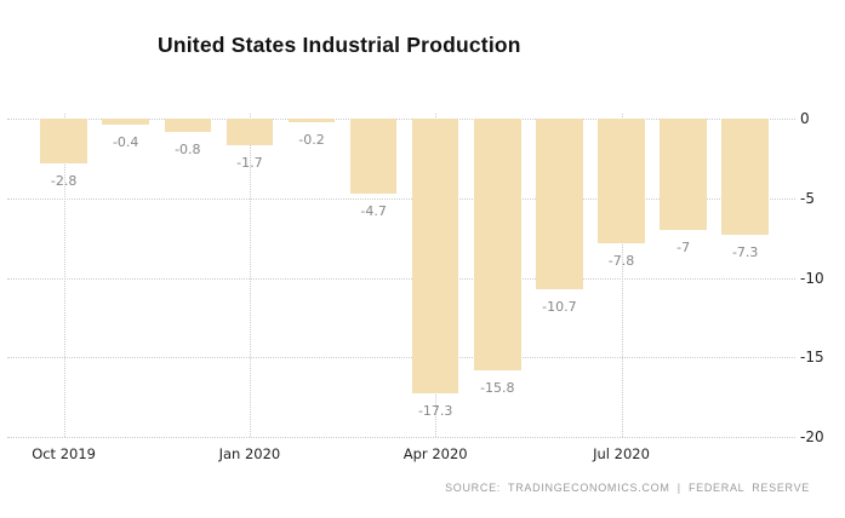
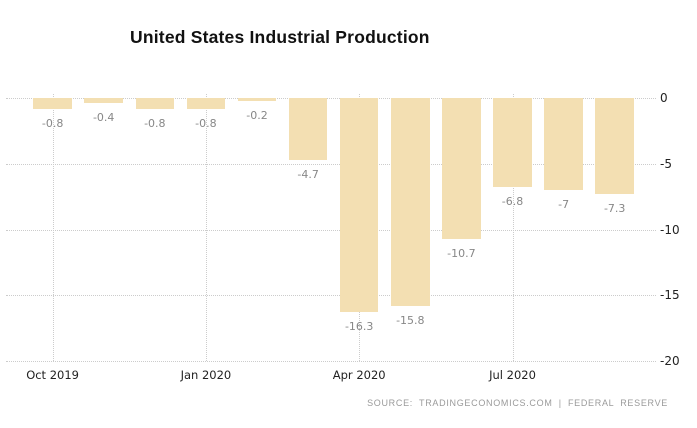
Oct 2019: -2.8 -> -0.8
Jan 2020: -1.7 -> -0.8
Apr 2020: -17.3 -> -16.3
Jul 2020: -7.8 -> -6.8
